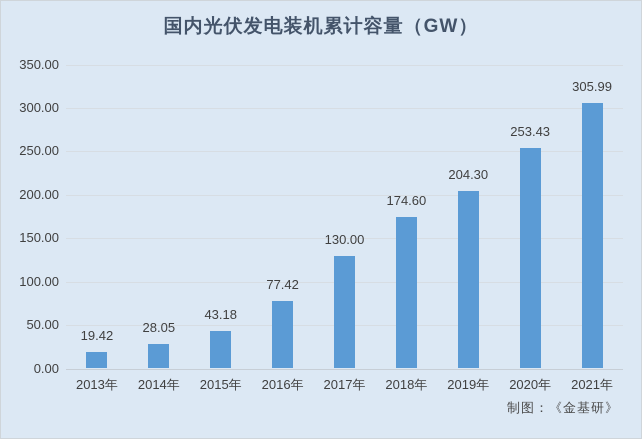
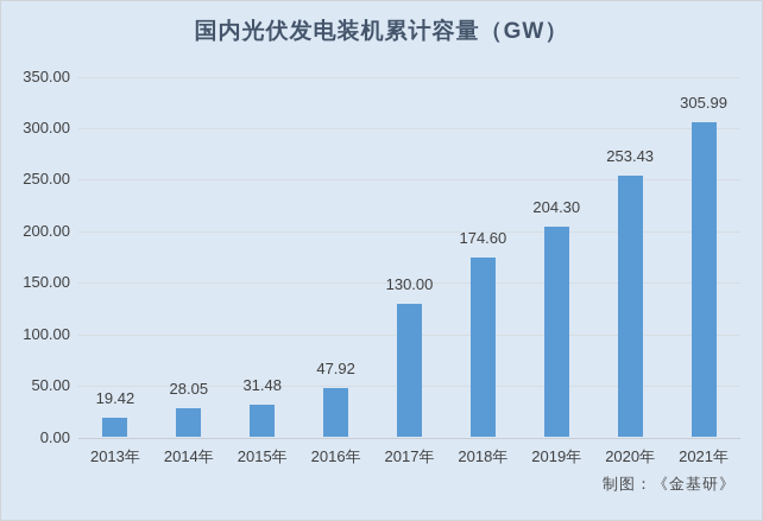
2015年: 43.18 -> 31.48
2016年: 77.42 -> 47.92
